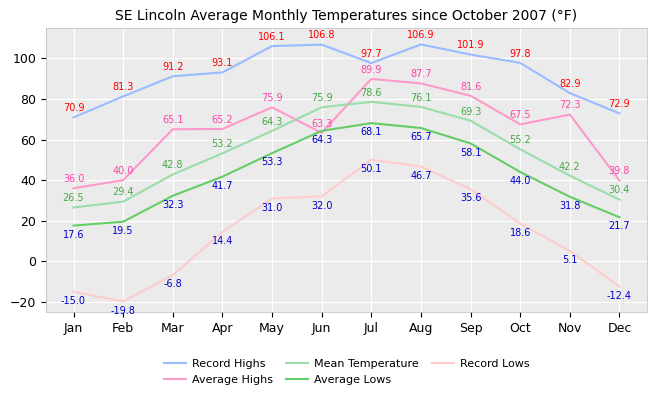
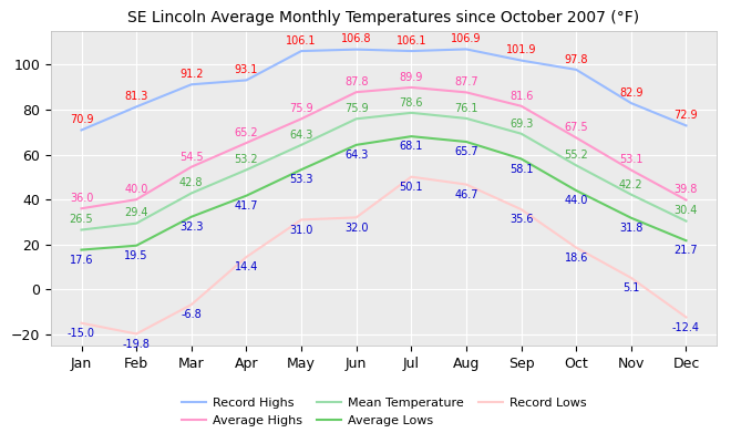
Average Highs/Mar: 65.1 -> 54.5
Average Highs/Jun: 63.3 -> 87.8
Record Highs/Jul: 97.7 -> 106.1
Average Highs/Nov: 72.3 -> 53.1
